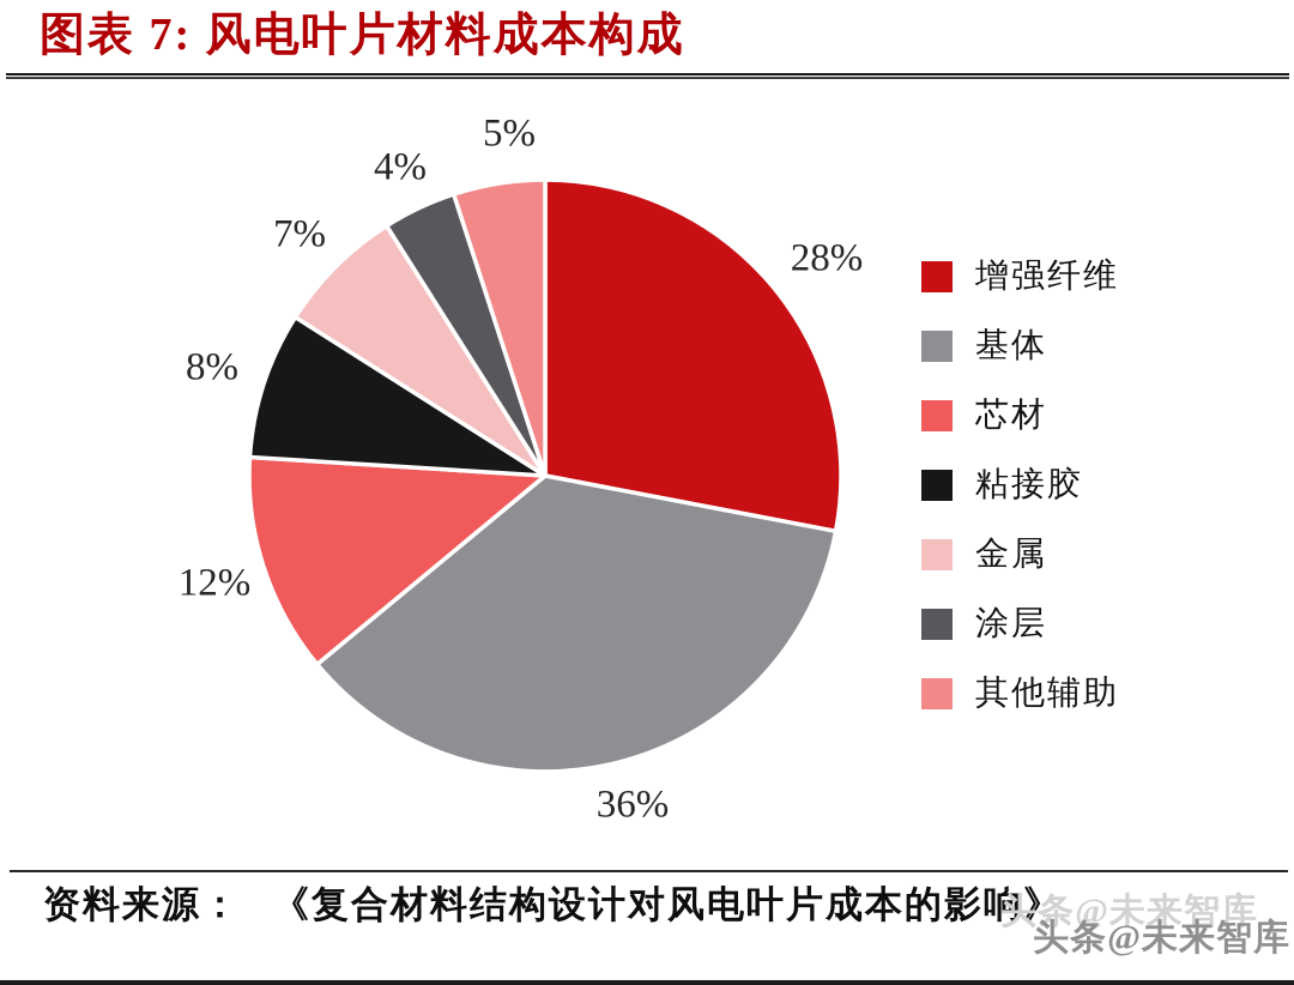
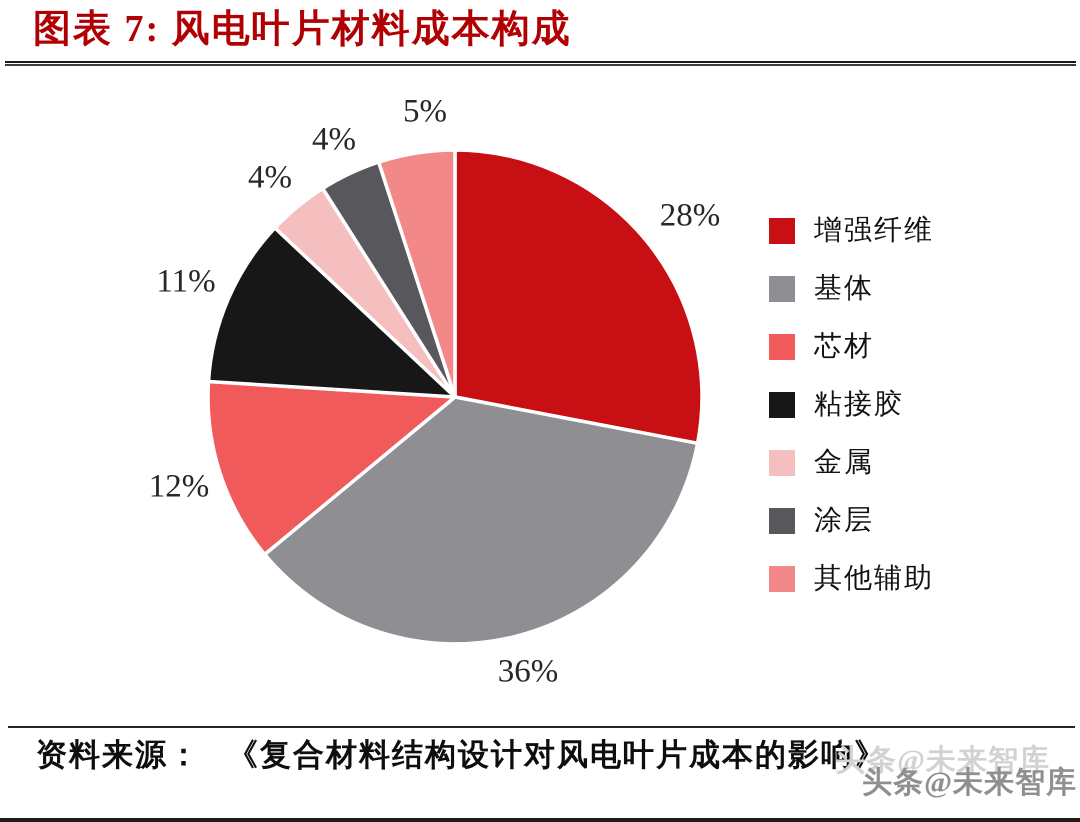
粘接胶: 8% -> 11%
金属: 7% -> 4%
